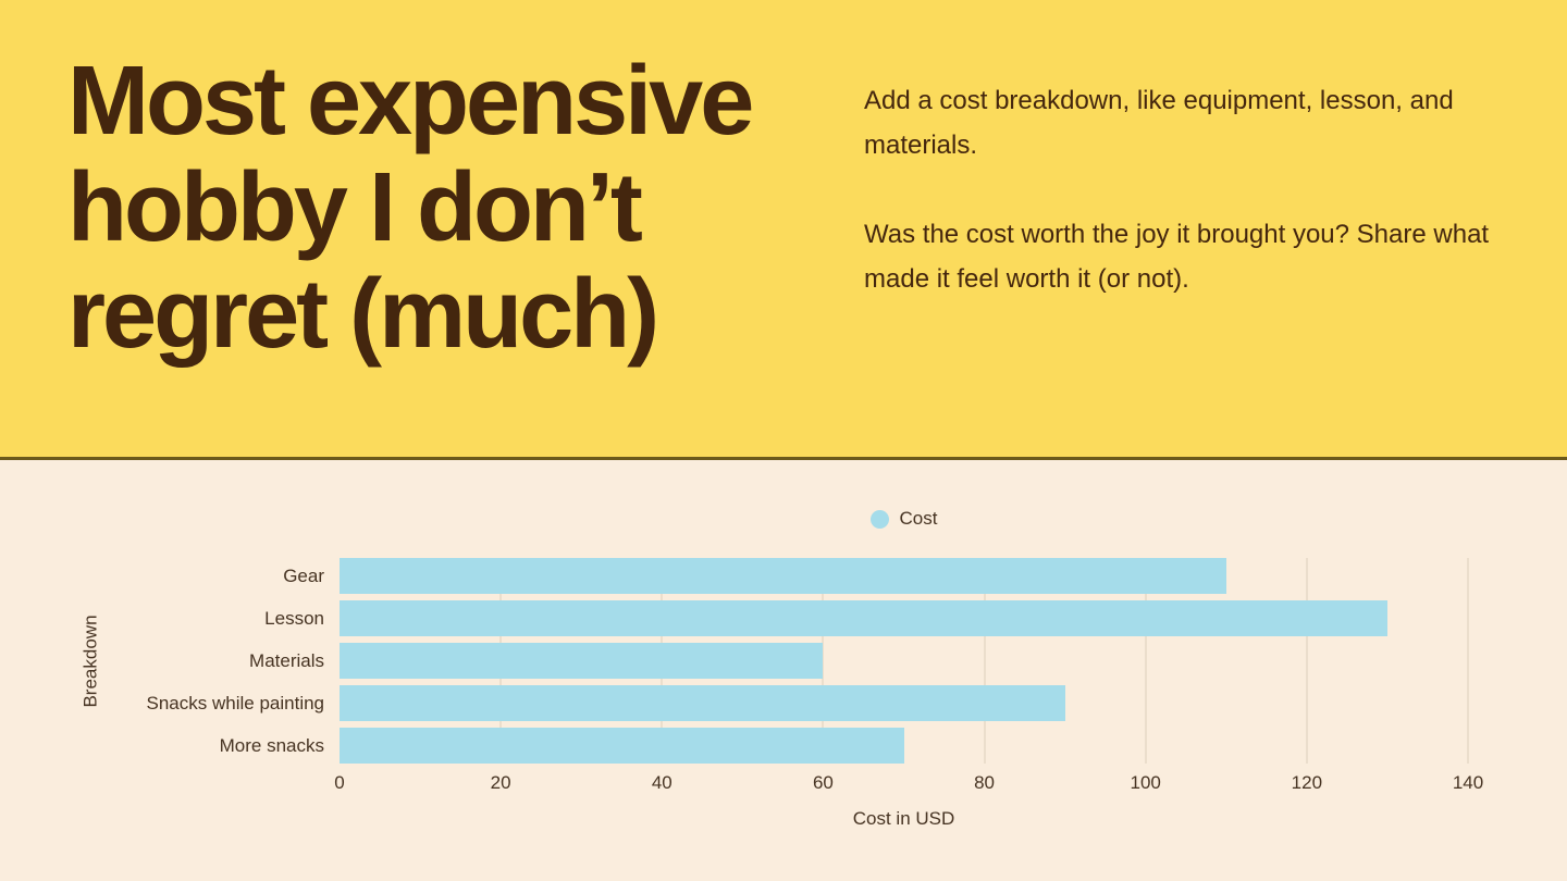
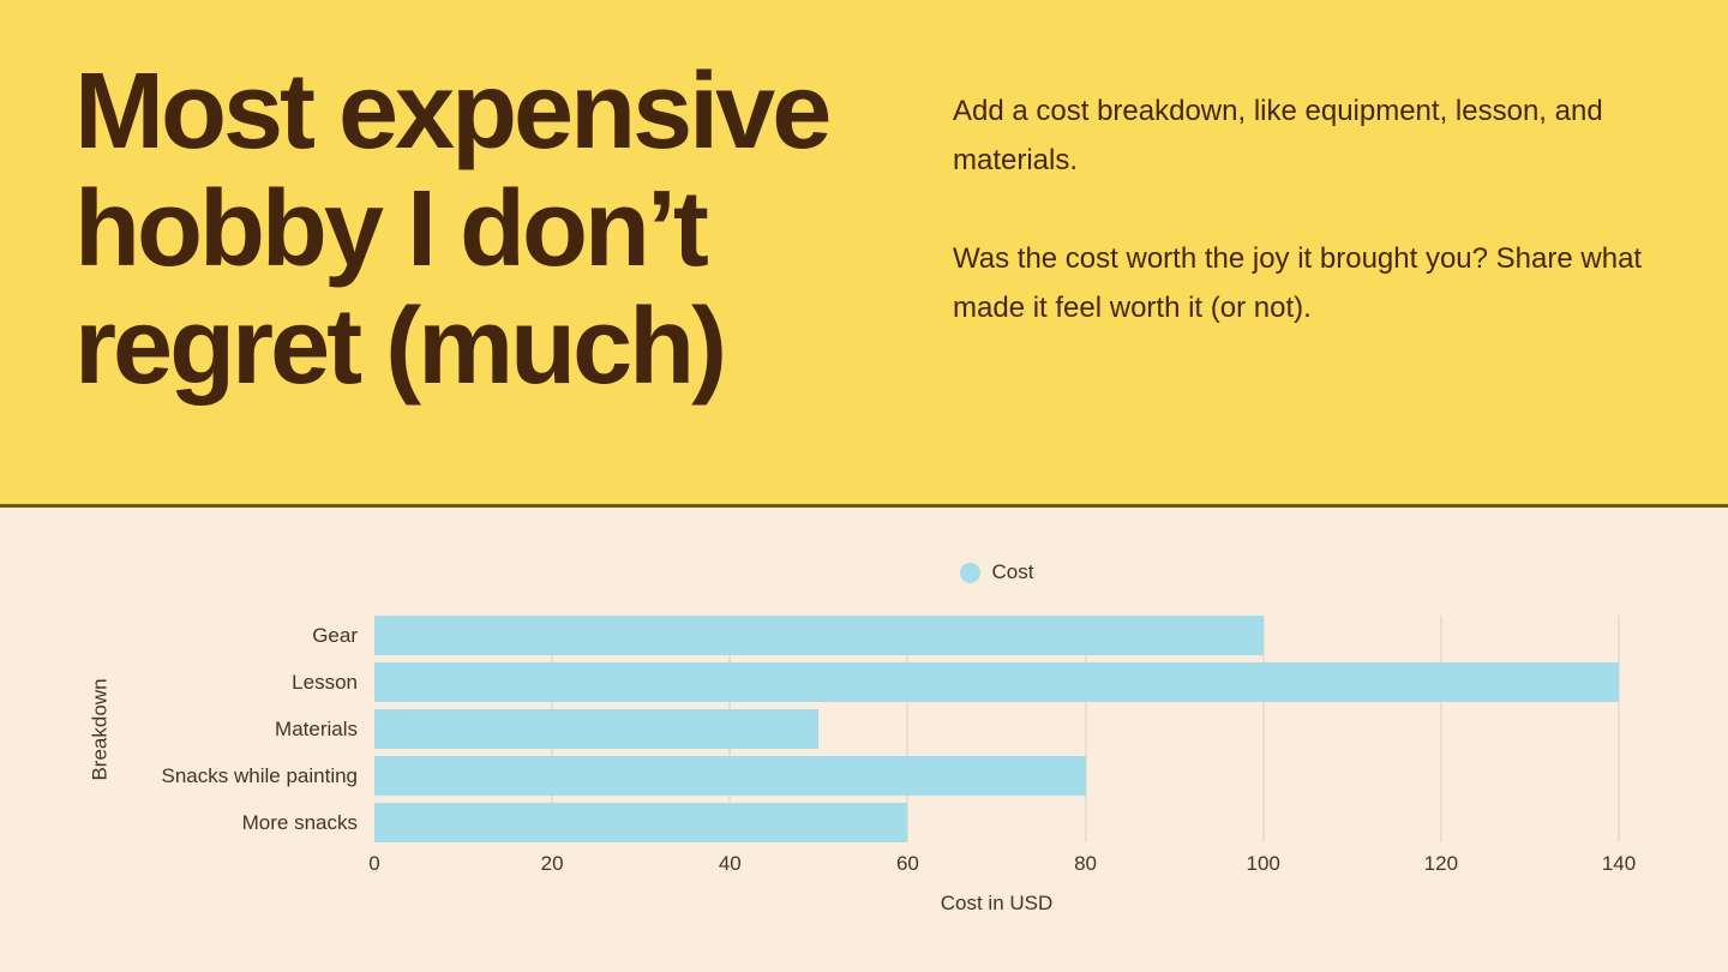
Gear: 110 -> 100
Lesson: 130 -> 140
Materials: 60 -> 50
Snacks while painting: 90 -> 80
More snacks: 70 -> 60
